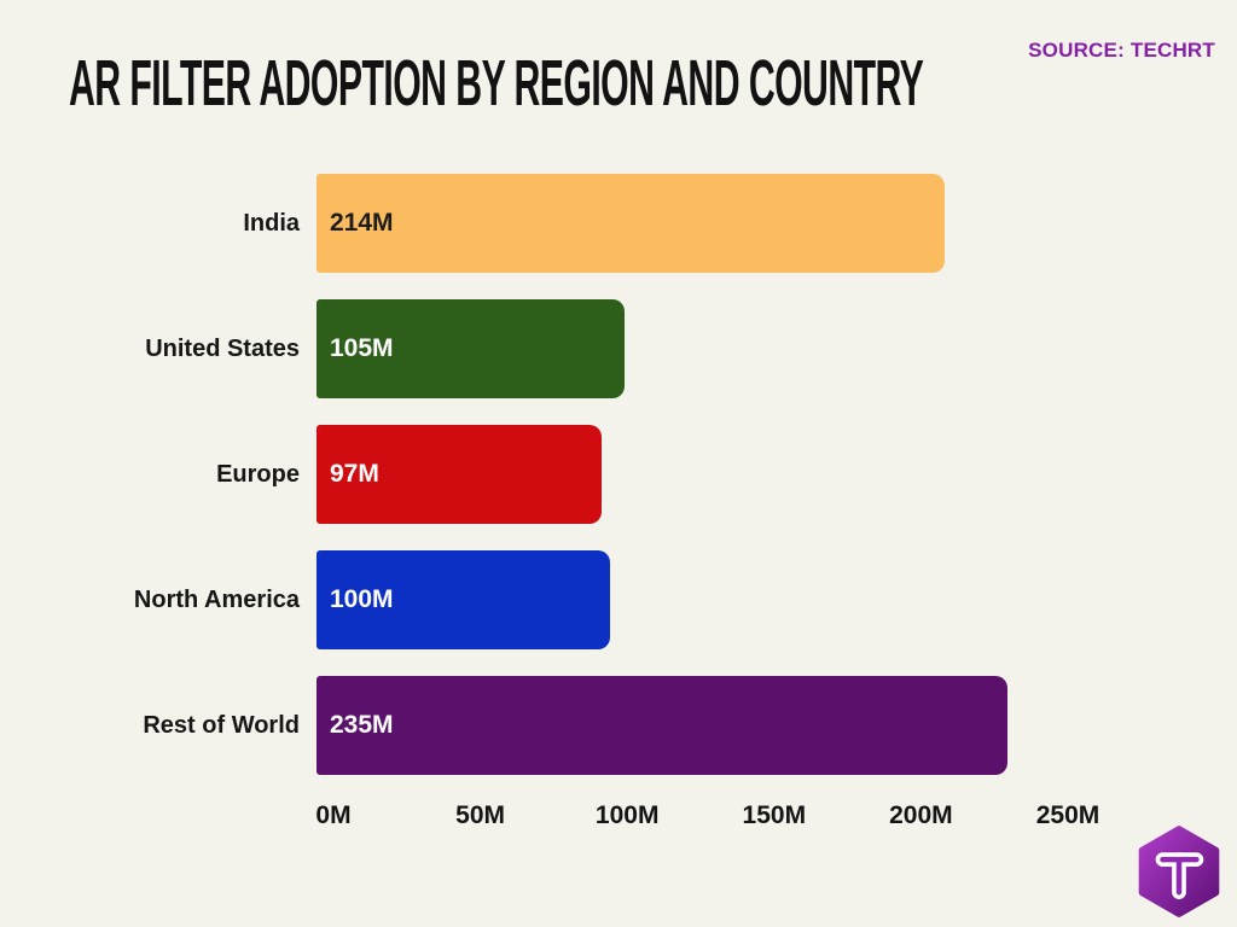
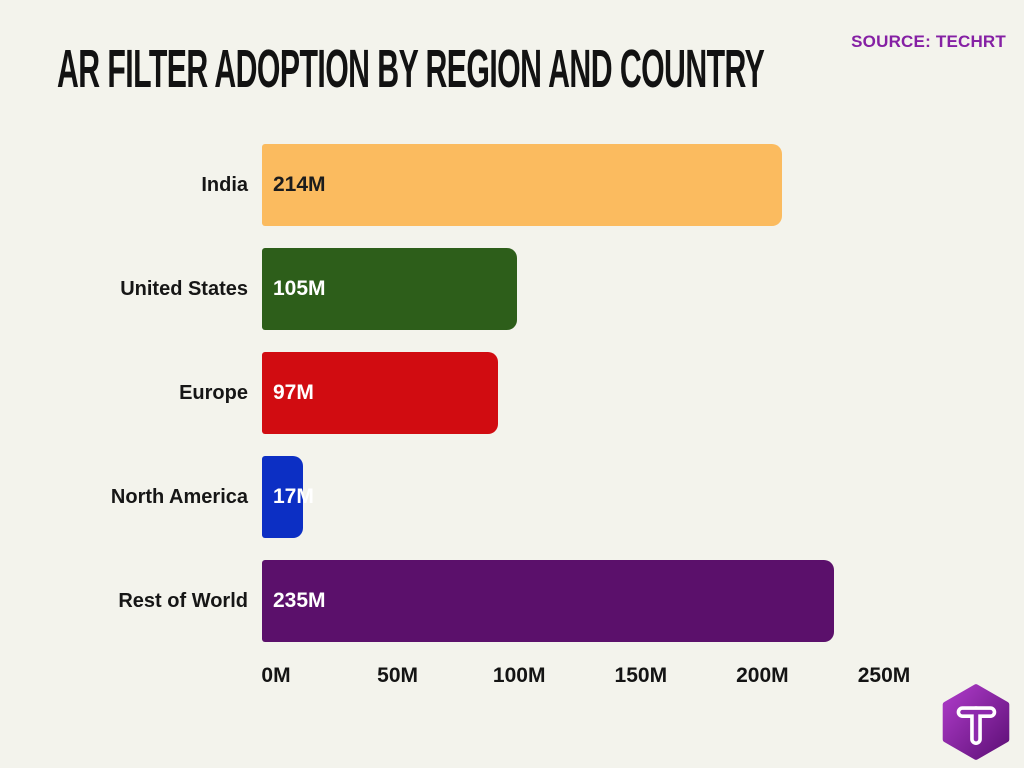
North America: 100M -> 17M
